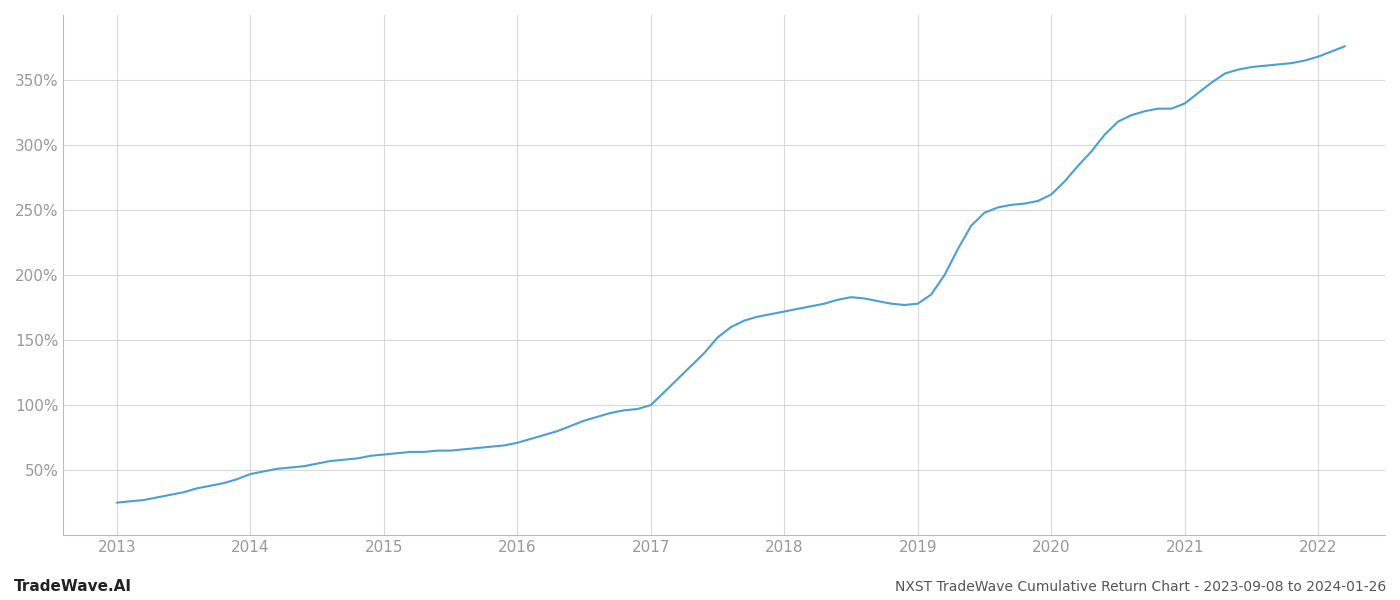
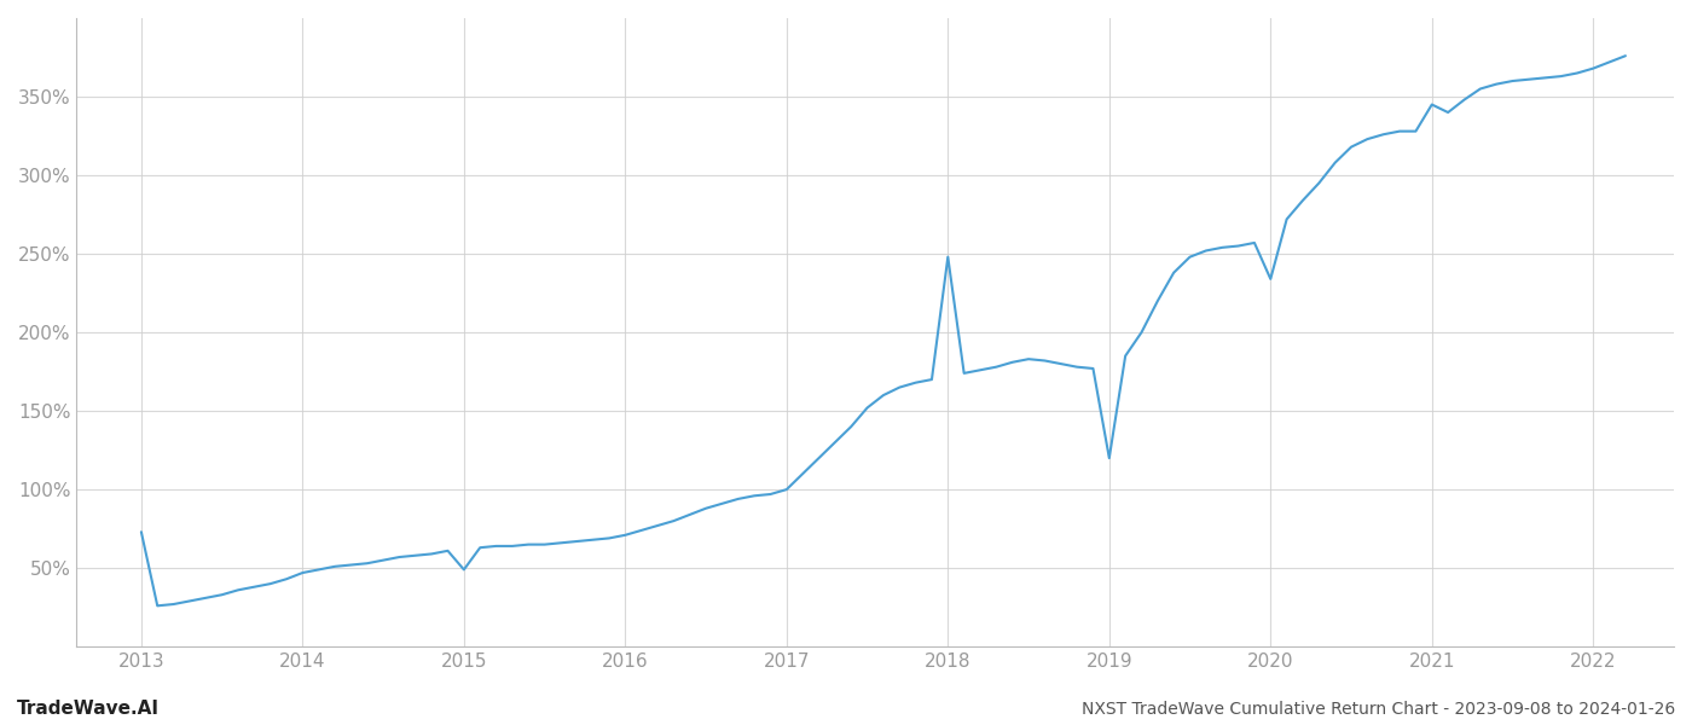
2013: 25% -> 73%
2015: 62% -> 49%
2018: 172% -> 248%
2019: 178% -> 120%
2020: 262% -> 234%
2021: 332% -> 345%
